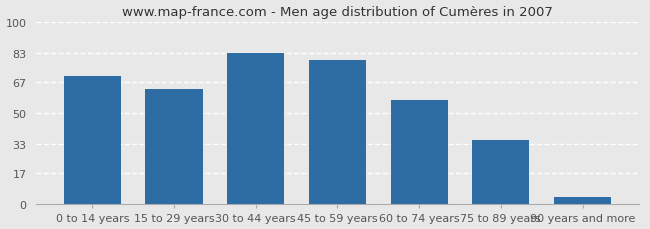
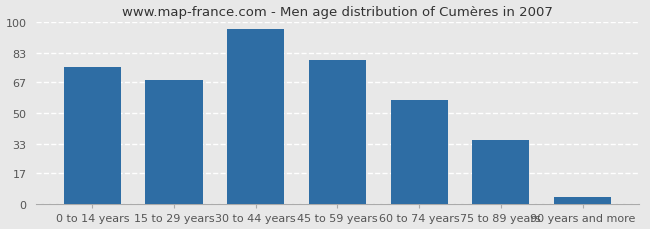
0 to 14 years: 70 -> 75
15 to 29 years: 63 -> 68
30 to 44 years: 83 -> 96
